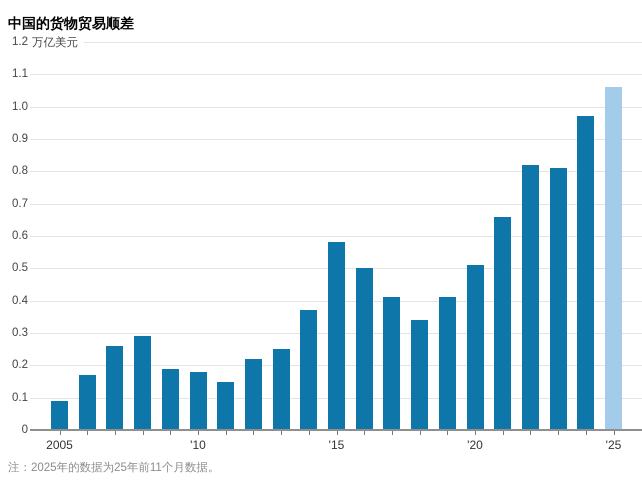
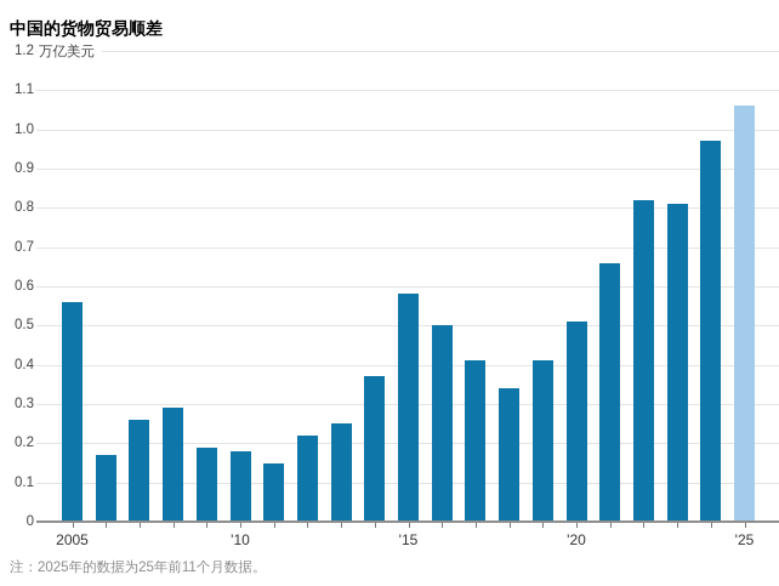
2005: 0.09 -> 0.56
